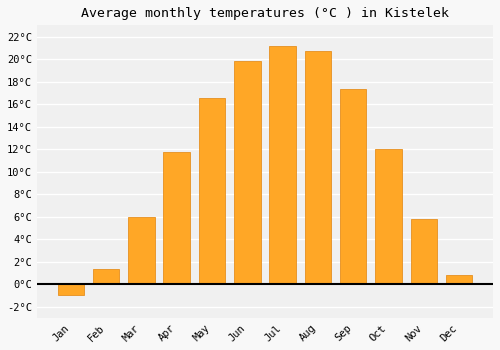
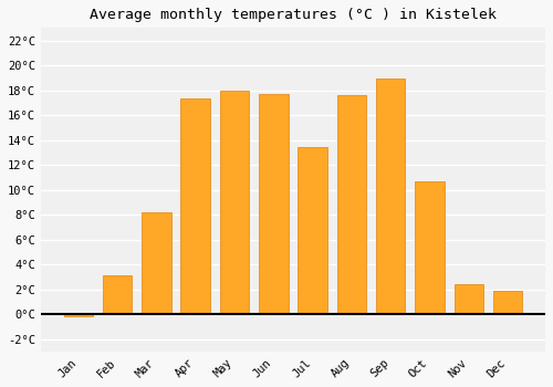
Jan: -1.0°C -> -0.2°C
Feb: 1.3°C -> 3.1°C
Mar: 6.0°C -> 8.2°C
Apr: 11.7°C -> 17.3°C
May: 16.5°C -> 18.0°C
Jun: 19.8°C -> 17.7°C
Jul: 21.2°C -> 13.4°C
Aug: 20.7°C -> 17.6°C
Sep: 17.3°C -> 18.9°C
Oct: 12.0°C -> 10.7°C
Nov: 5.8°C -> 2.4°C
Dec: 0.8°C -> 1.9°C
